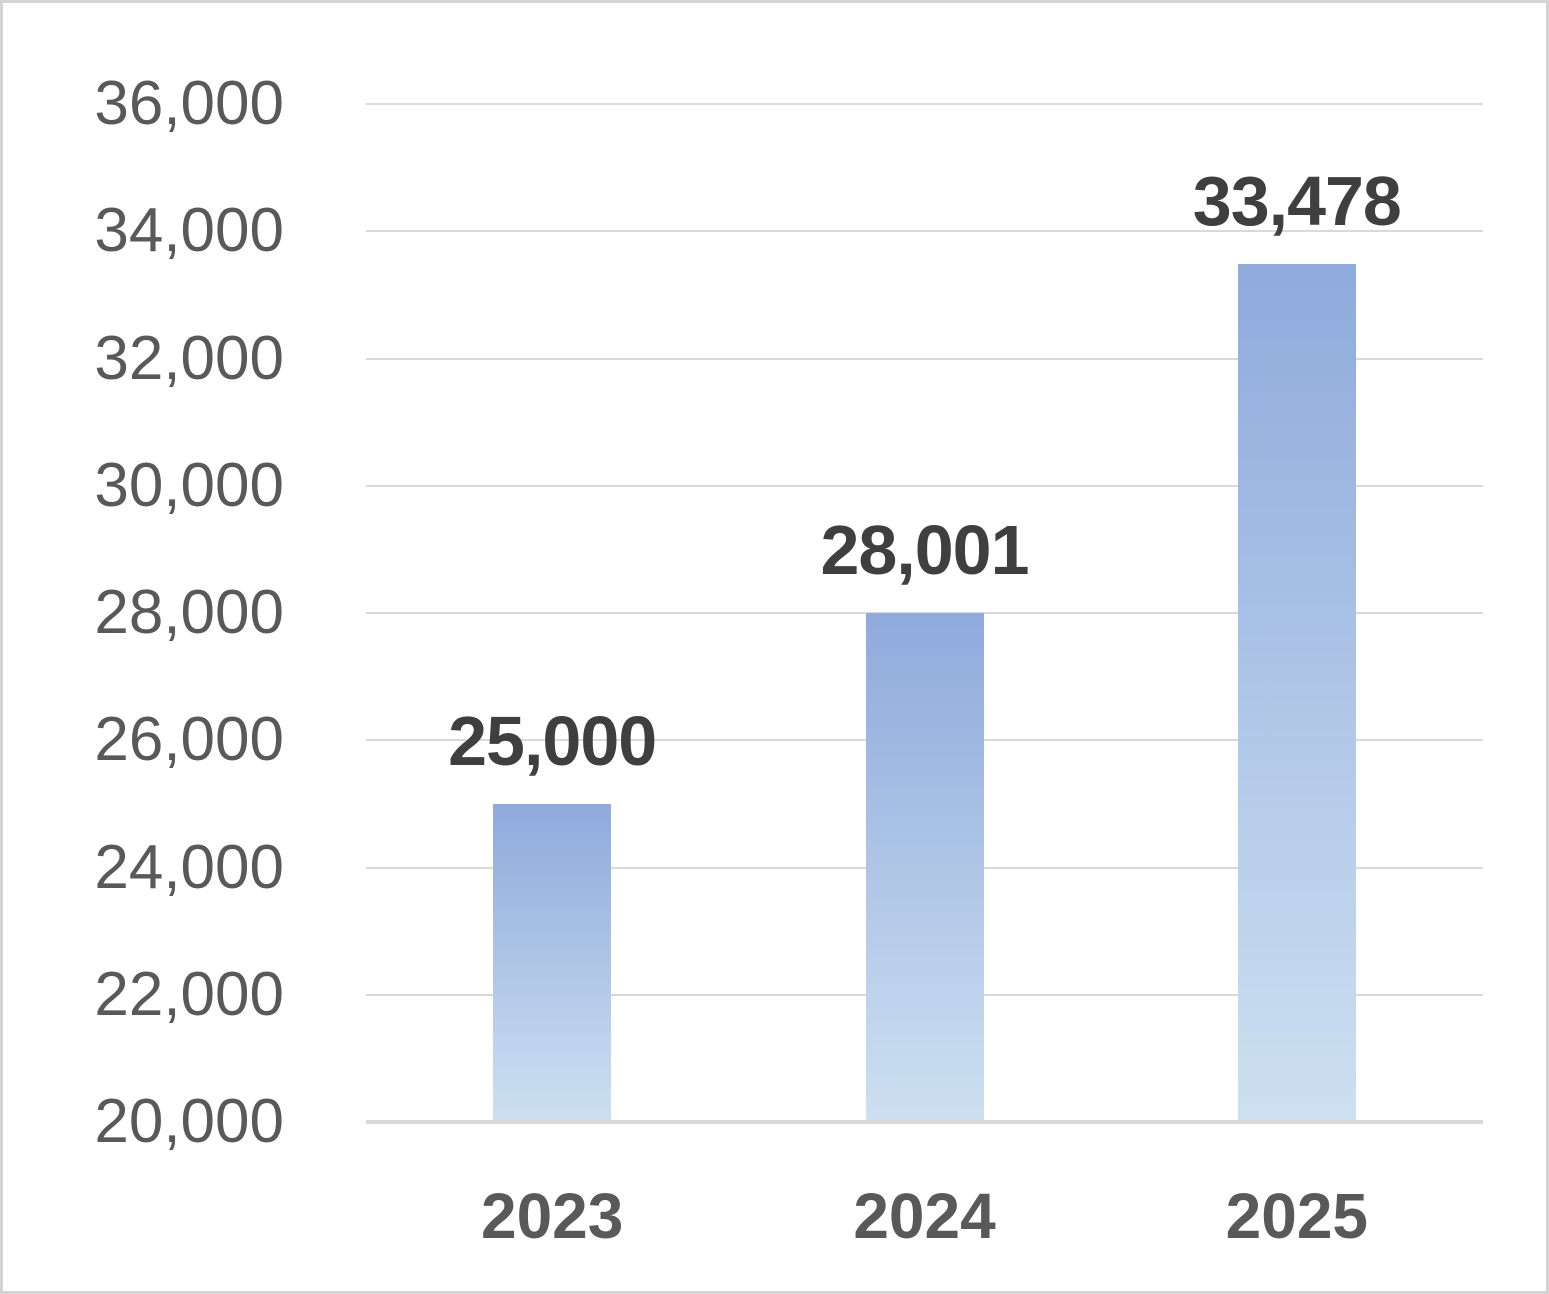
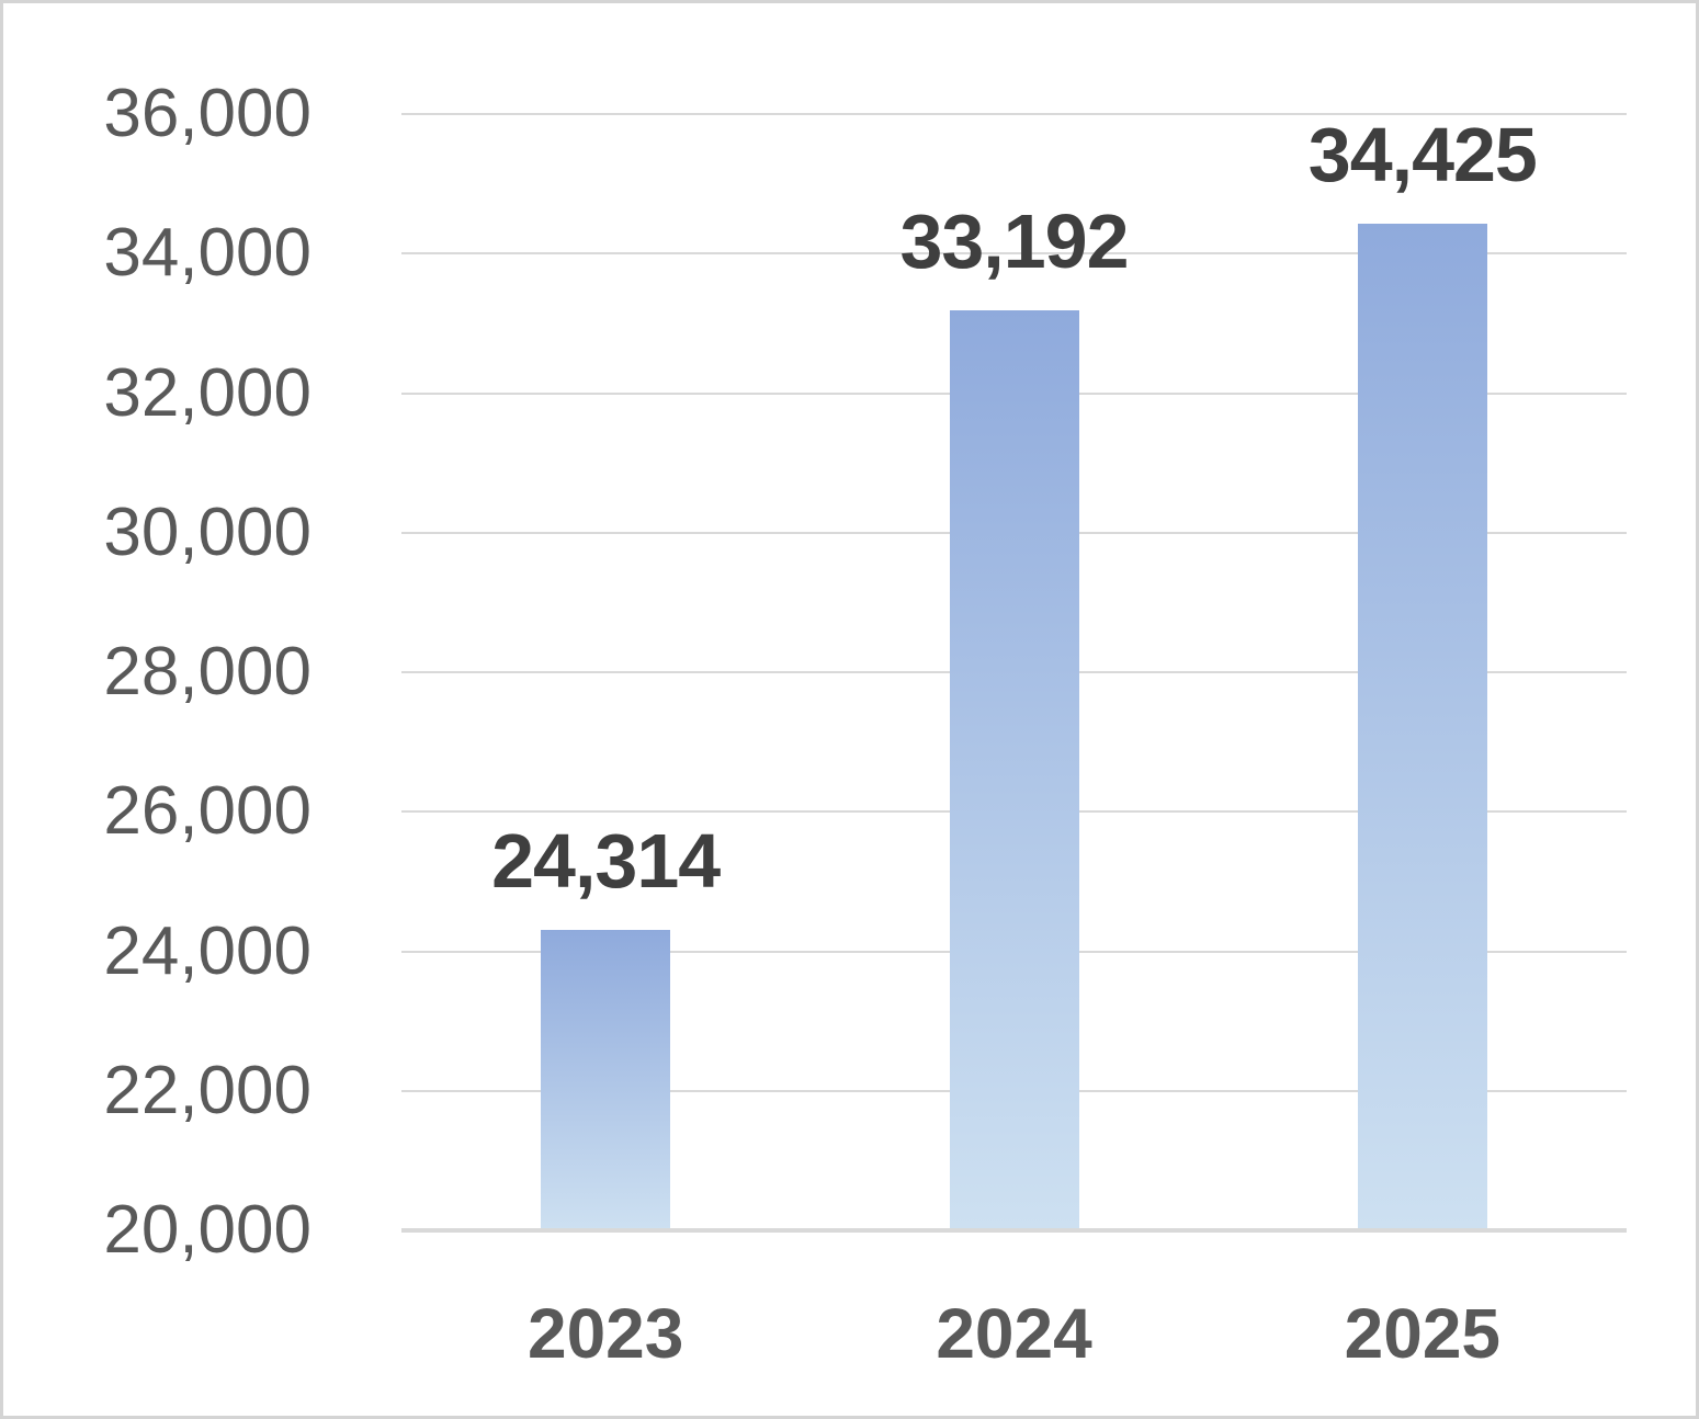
2023: 25,000 -> 24,314
2024: 28,001 -> 33,192
2025: 33,478 -> 34,425
